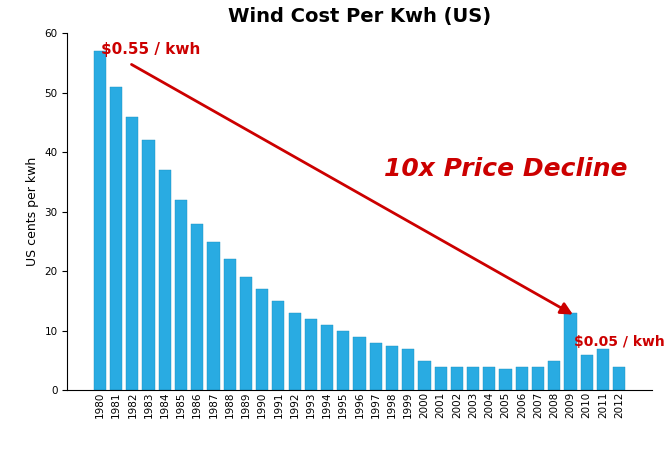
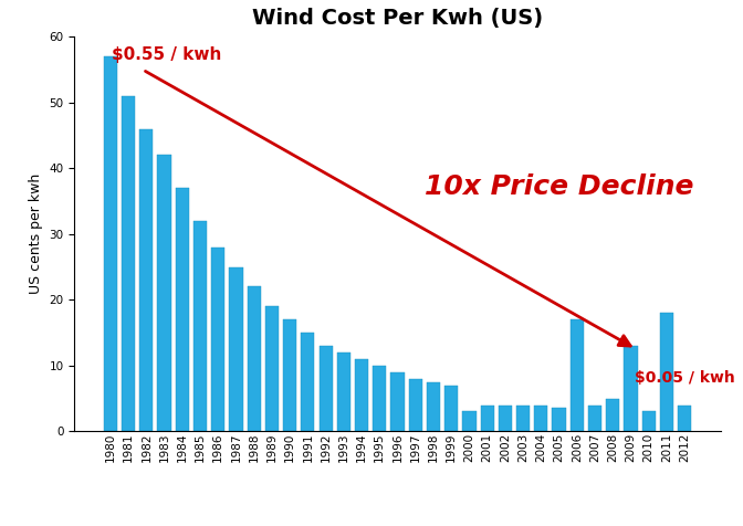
2000: 5.0 -> 3.0
2006: 4.0 -> 17.0
2010: 6.0 -> 3.0
2011: 7.0 -> 18.0
